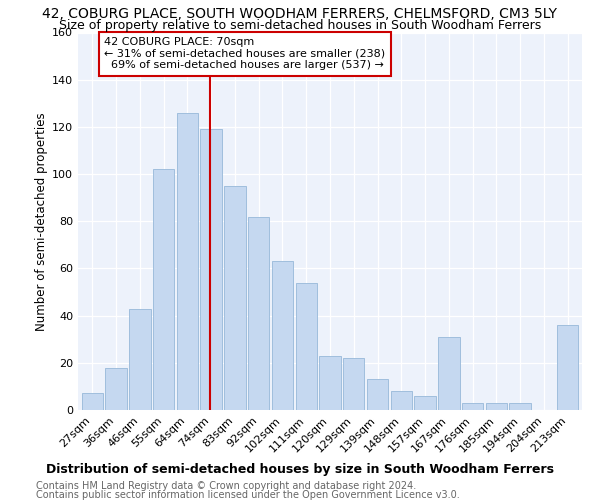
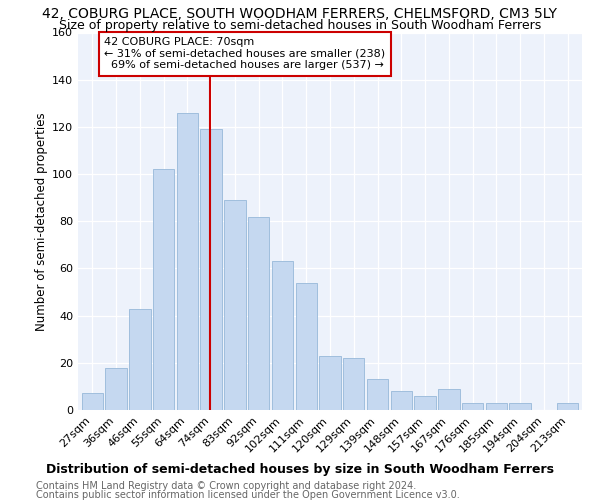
83sqm: 95 -> 89
167sqm: 31 -> 9
213sqm: 36 -> 3
